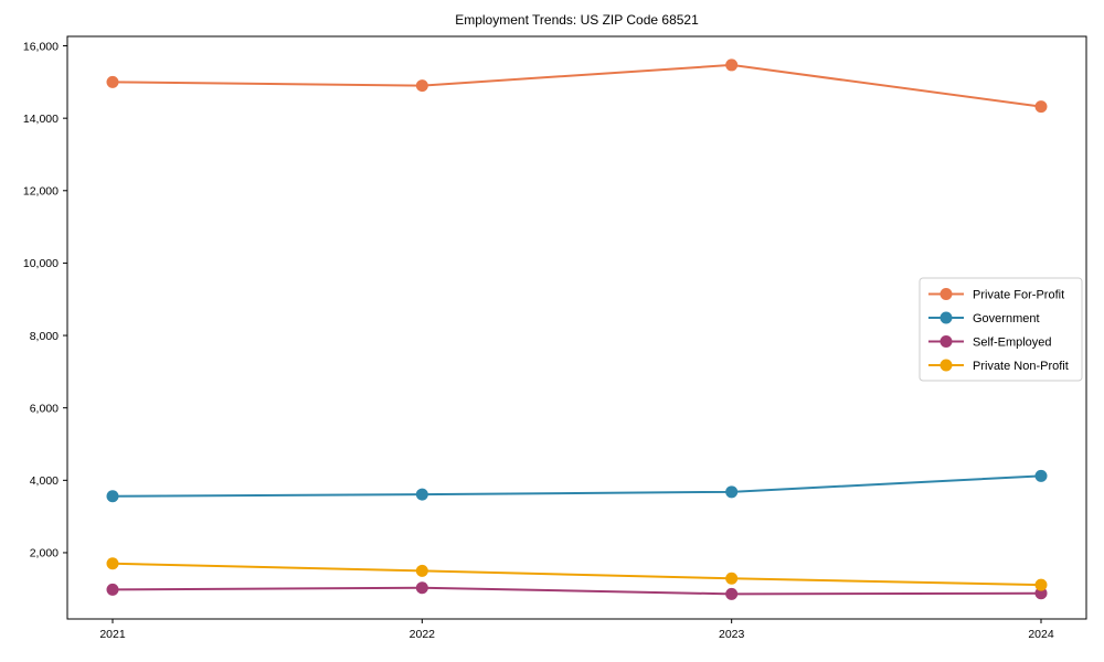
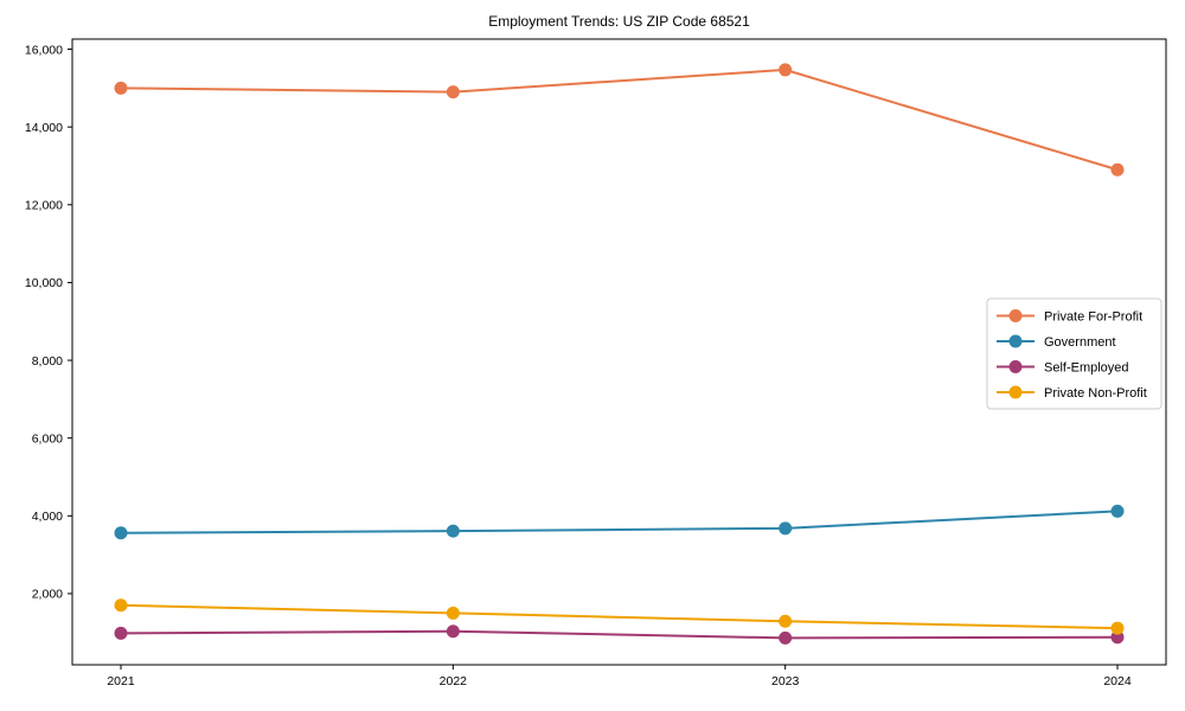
Private For-Profit/2024: 14300 -> 12900
